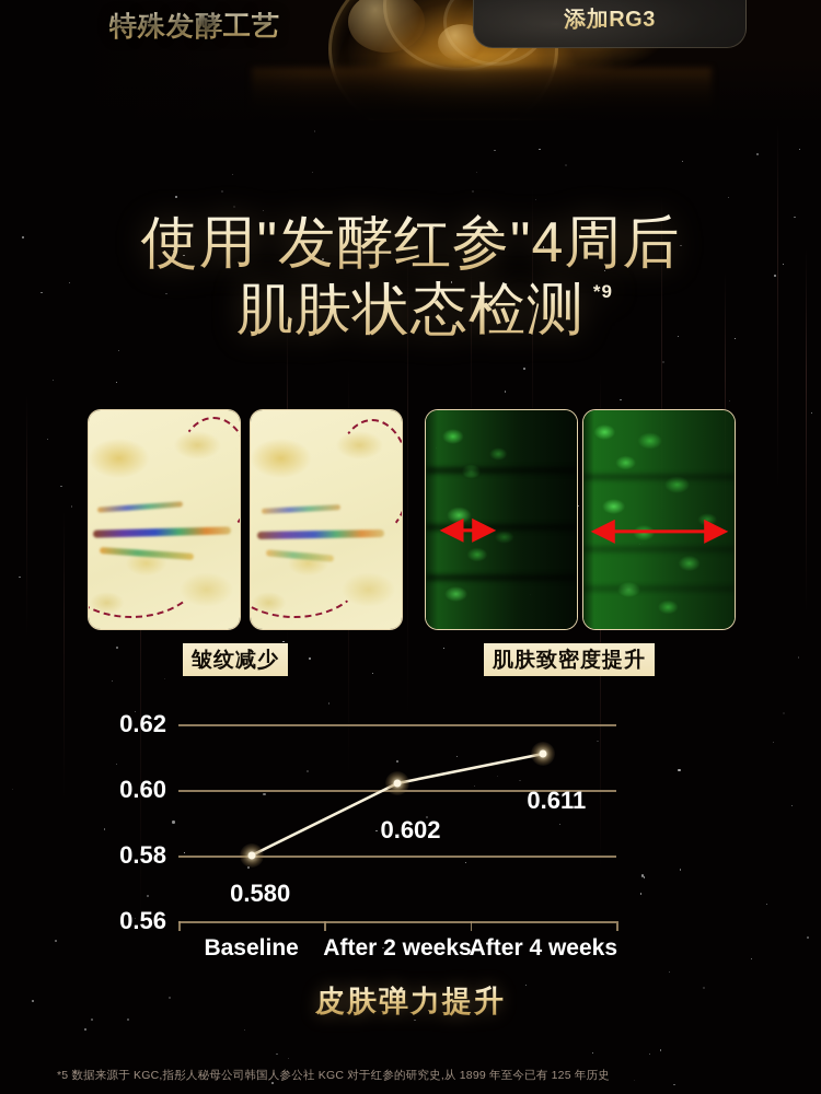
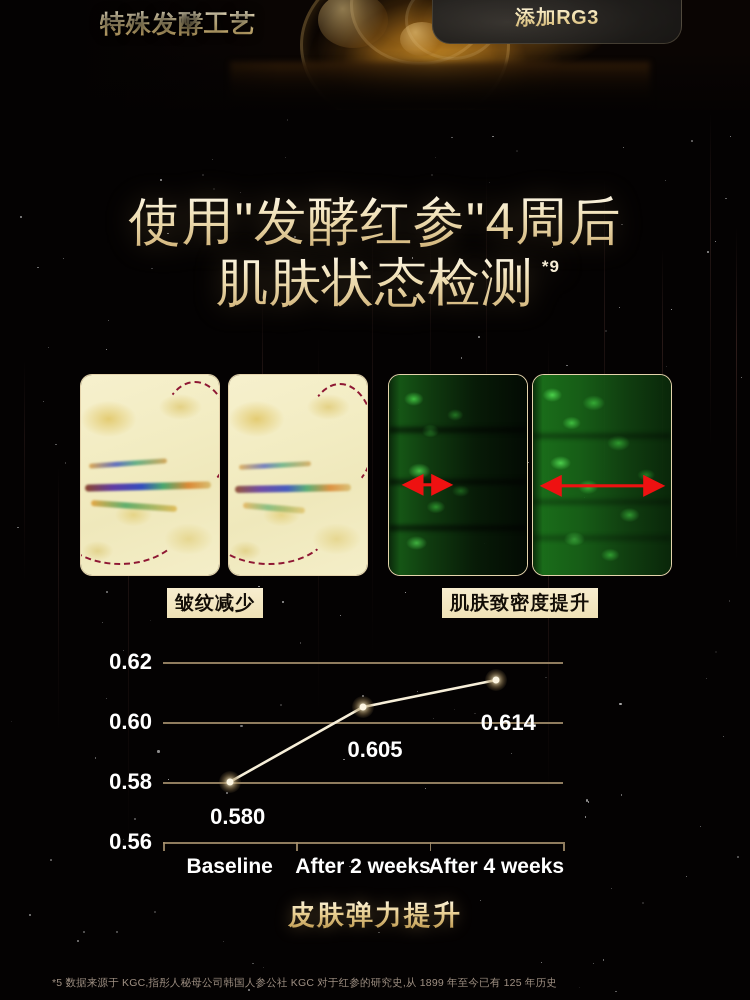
After 2 weeks: 0.602 -> 0.605
After 4 weeks: 0.611 -> 0.614
